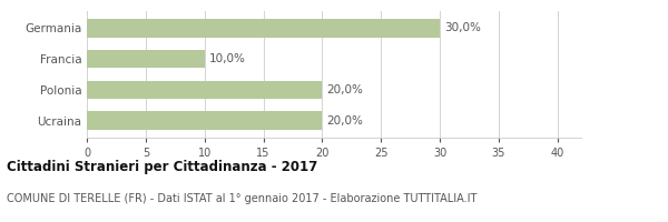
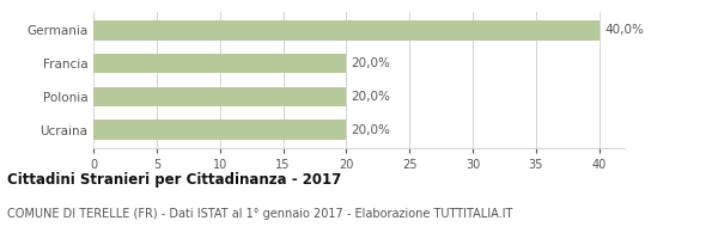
Germania: 30,0% -> 40,0%
Francia: 10,0% -> 20,0%
